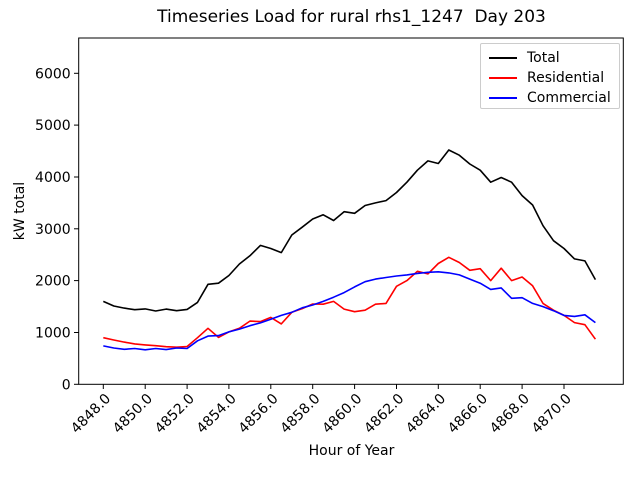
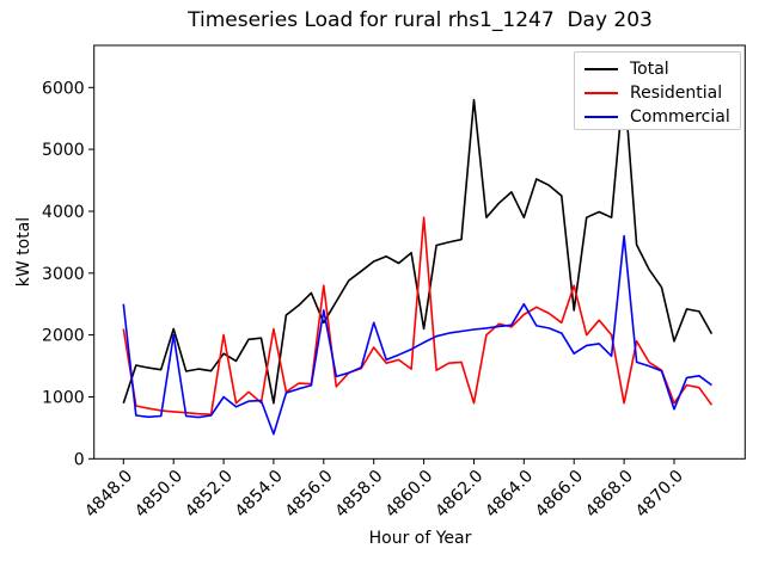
Total/4848.0: 1600 -> 900
Residential/4848.0: 900 -> 2100
Commercial/4848.0: 700 -> 2500
Total/4850.0: 1500 -> 2100
Commercial/4850.0: 700 -> 2000
Total/4852.0: 1400 -> 1700
Residential/4852.0: 700 -> 2000
Commercial/4852.0: 700 -> 1000
Total/4854.0: 2100 -> 900
Residential/4854.0: 1000 -> 2100
Commercial/4854.0: 1000 -> 400
Total/4856.0: 2600 -> 2200
Residential/4856.0: 1300 -> 2800
Commercial/4856.0: 1300 -> 2400
Residential/4858.0: 1600 -> 1800
Commercial/4858.0: 1500 -> 2200
Total/4860.0: 3300 -> 2100
Residential/4860.0: 1400 -> 3900
Total/4862.0: 3700 -> 5800
Residential/4862.0: 1900 -> 900
Total/4864.0: 4300 -> 3900
Commercial/4864.0: 2200 -> 2500
Total/4866.0: 4100 -> 2400
Residential/4866.0: 2200 -> 2800
Commercial/4866.0: 2000 -> 1700
Total/4868.0: 3600 -> 6100
Residential/4868.0: 2100 -> 900
Commercial/4868.0: 1700 -> 3600
Total/4870.0: 2600 -> 1900
Residential/4870.0: 1300 -> 900
Commercial/4870.0: 1300 -> 800
